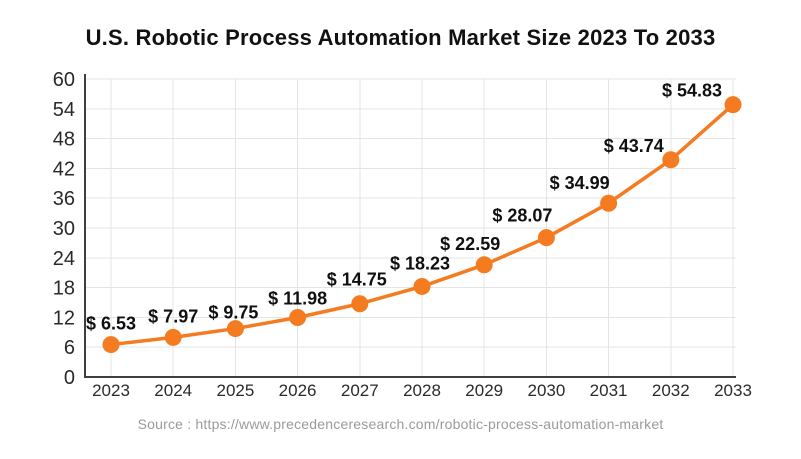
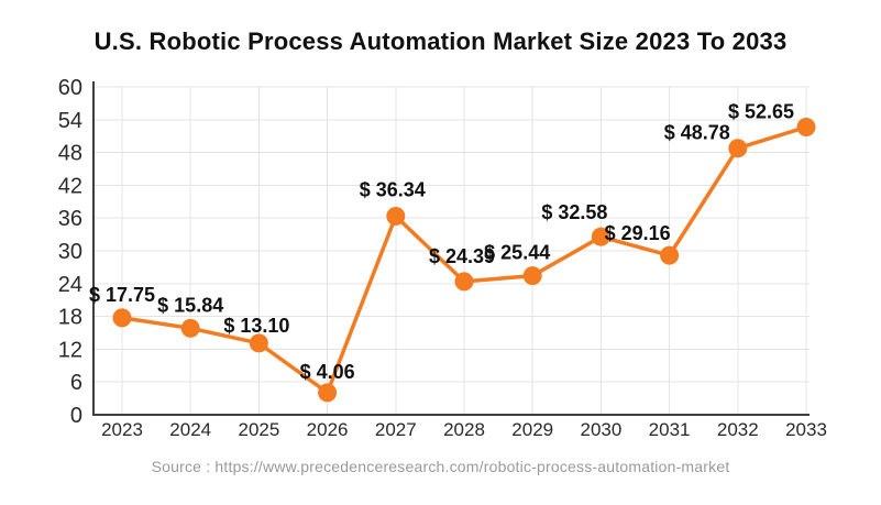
2023: 6.53 -> 17.75
2024: 7.97 -> 15.84
2025: 9.75 -> 13.10
2026: 11.98 -> 4.06
2027: 14.75 -> 36.34
2028: 18.23 -> 24.39
2029: 22.59 -> 25.44
2030: 28.07 -> 32.58
2031: 34.99 -> 29.16
2032: 43.74 -> 48.78
2033: 54.83 -> 52.65
